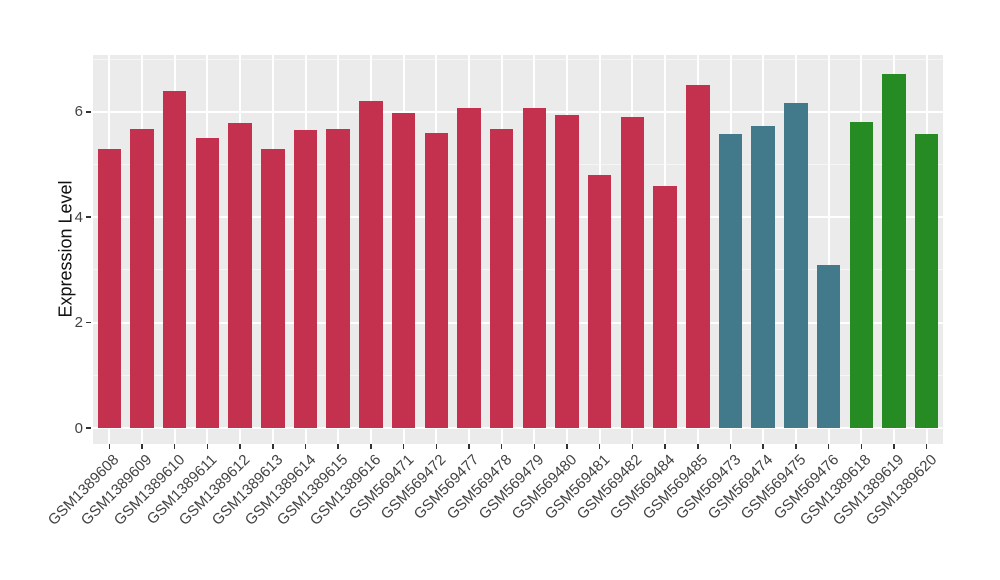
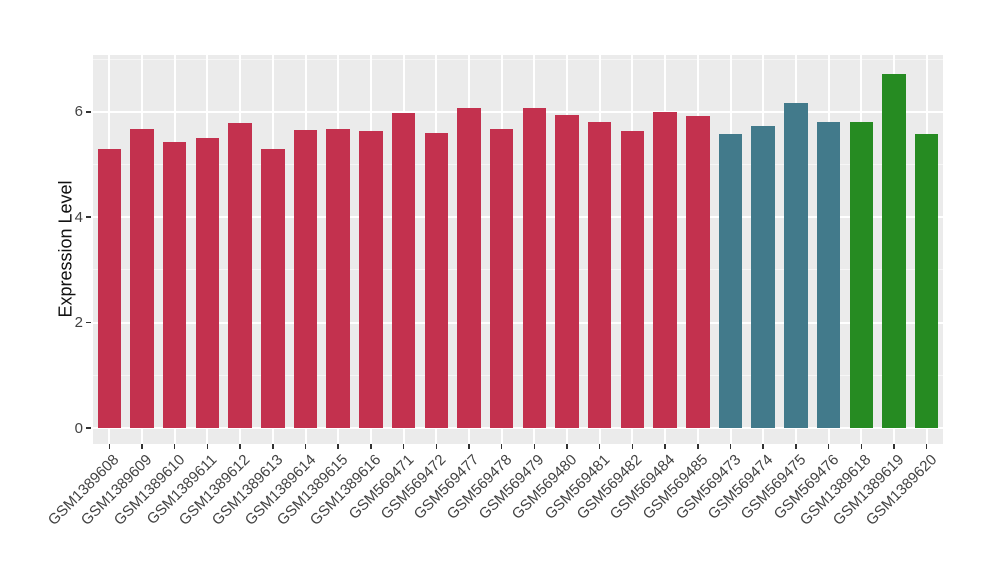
GSM1389610: 6.4 -> 5.4
GSM1389616: 6.2 -> 5.6
GSM569481: 4.8 -> 5.8
GSM569482: 5.9 -> 5.6
GSM569484: 4.6 -> 6.0
GSM569485: 6.5 -> 5.9
GSM569476: 3.1 -> 5.8
